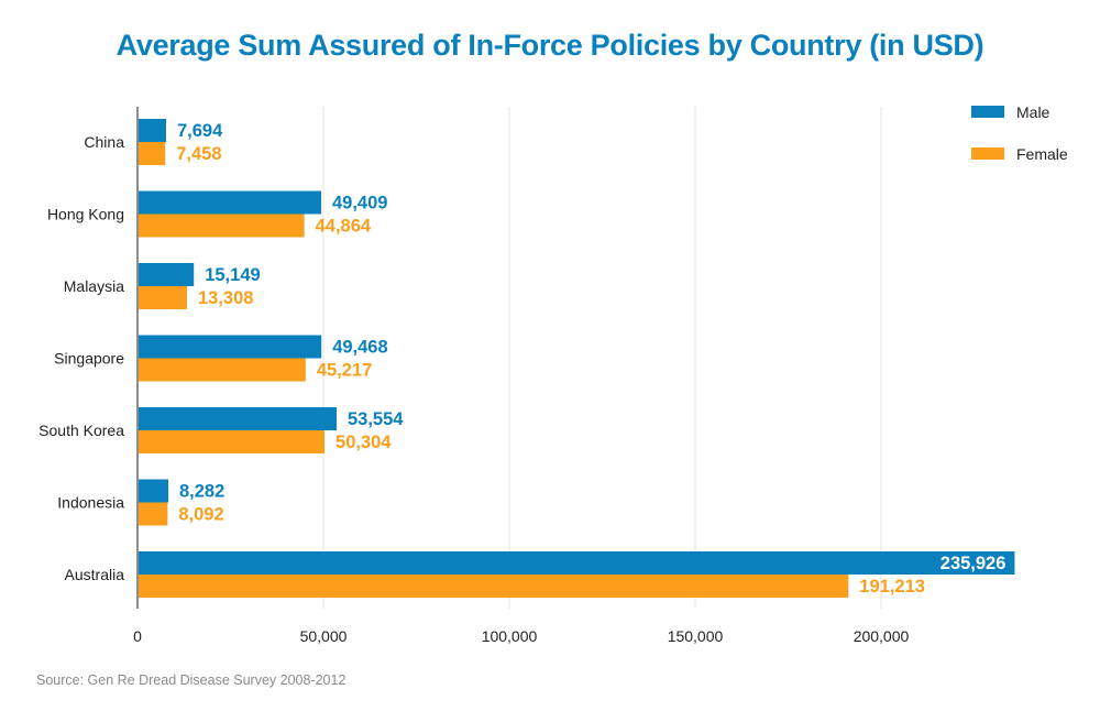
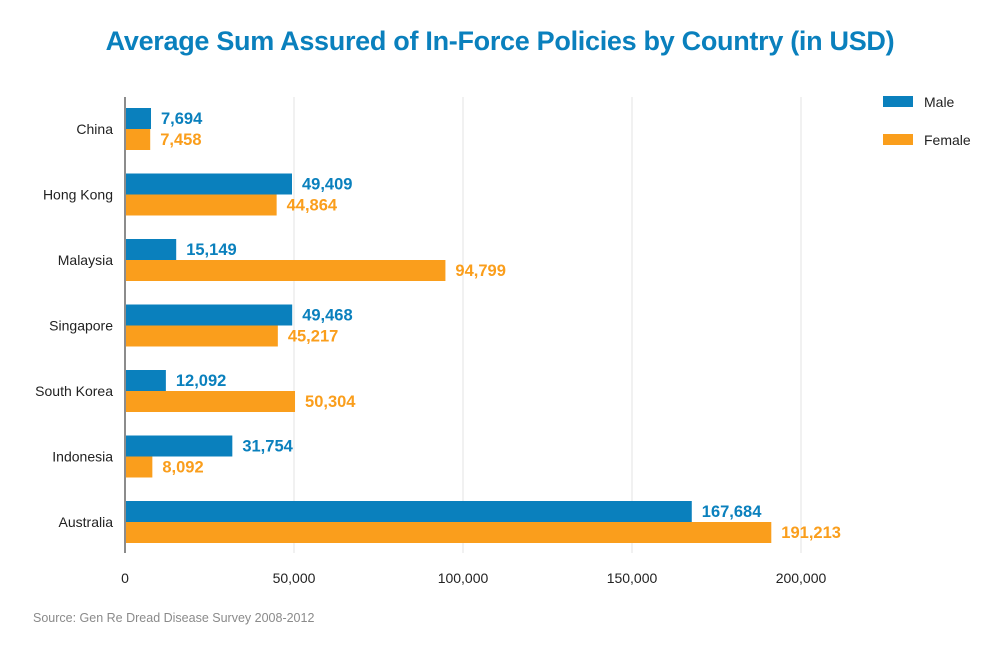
Female/Malaysia: 13,308 -> 94,799
Male/South Korea: 53,554 -> 12,092
Male/Indonesia: 8,282 -> 31,754
Male/Australia: 235,926 -> 167,684
